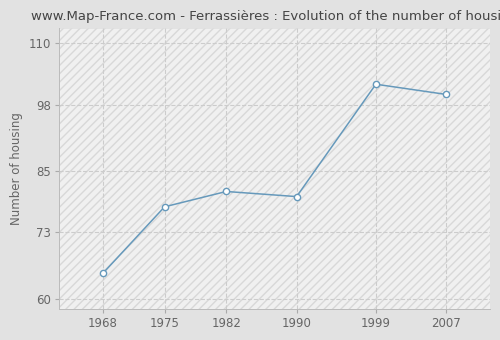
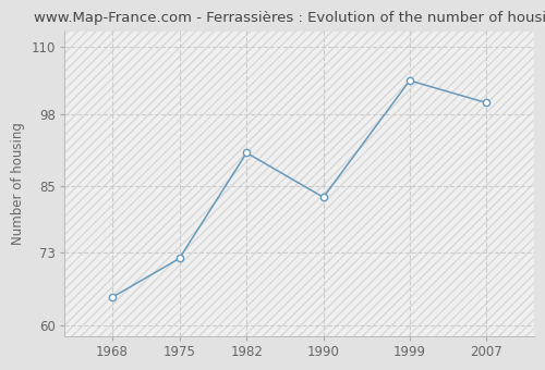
1975: 78 -> 72
1982: 81 -> 91
1990: 80 -> 83
1999: 102 -> 104
